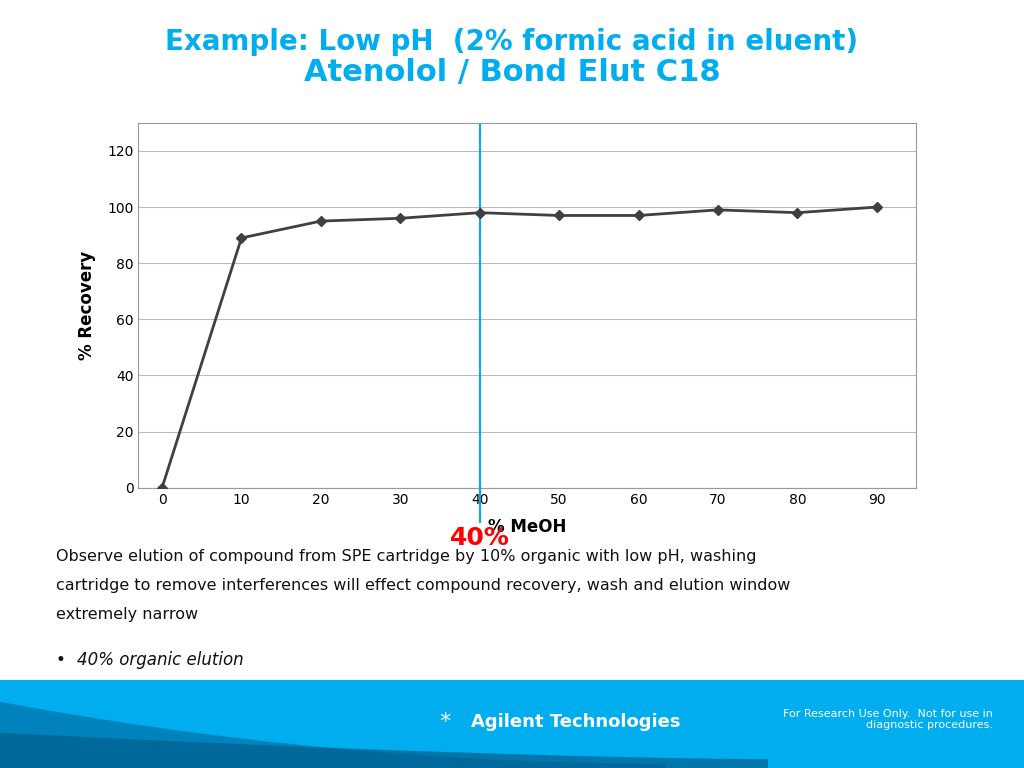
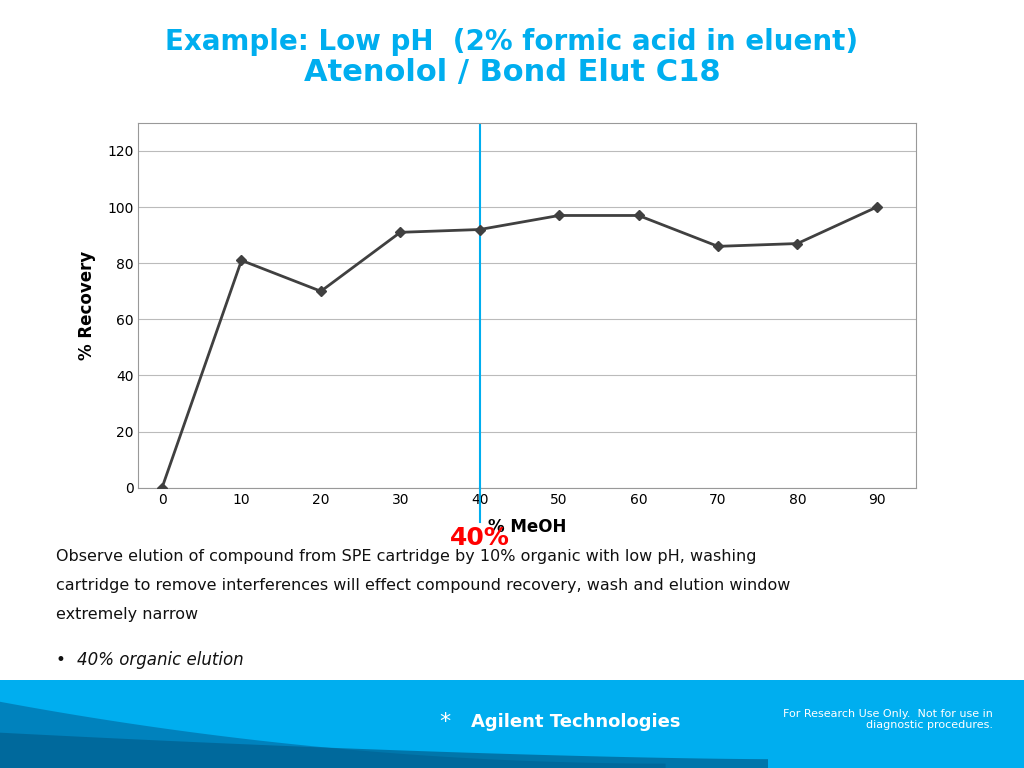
10: 89 -> 81
20: 95 -> 70
30: 96 -> 91
40: 98 -> 92
70: 99 -> 86
80: 98 -> 87
